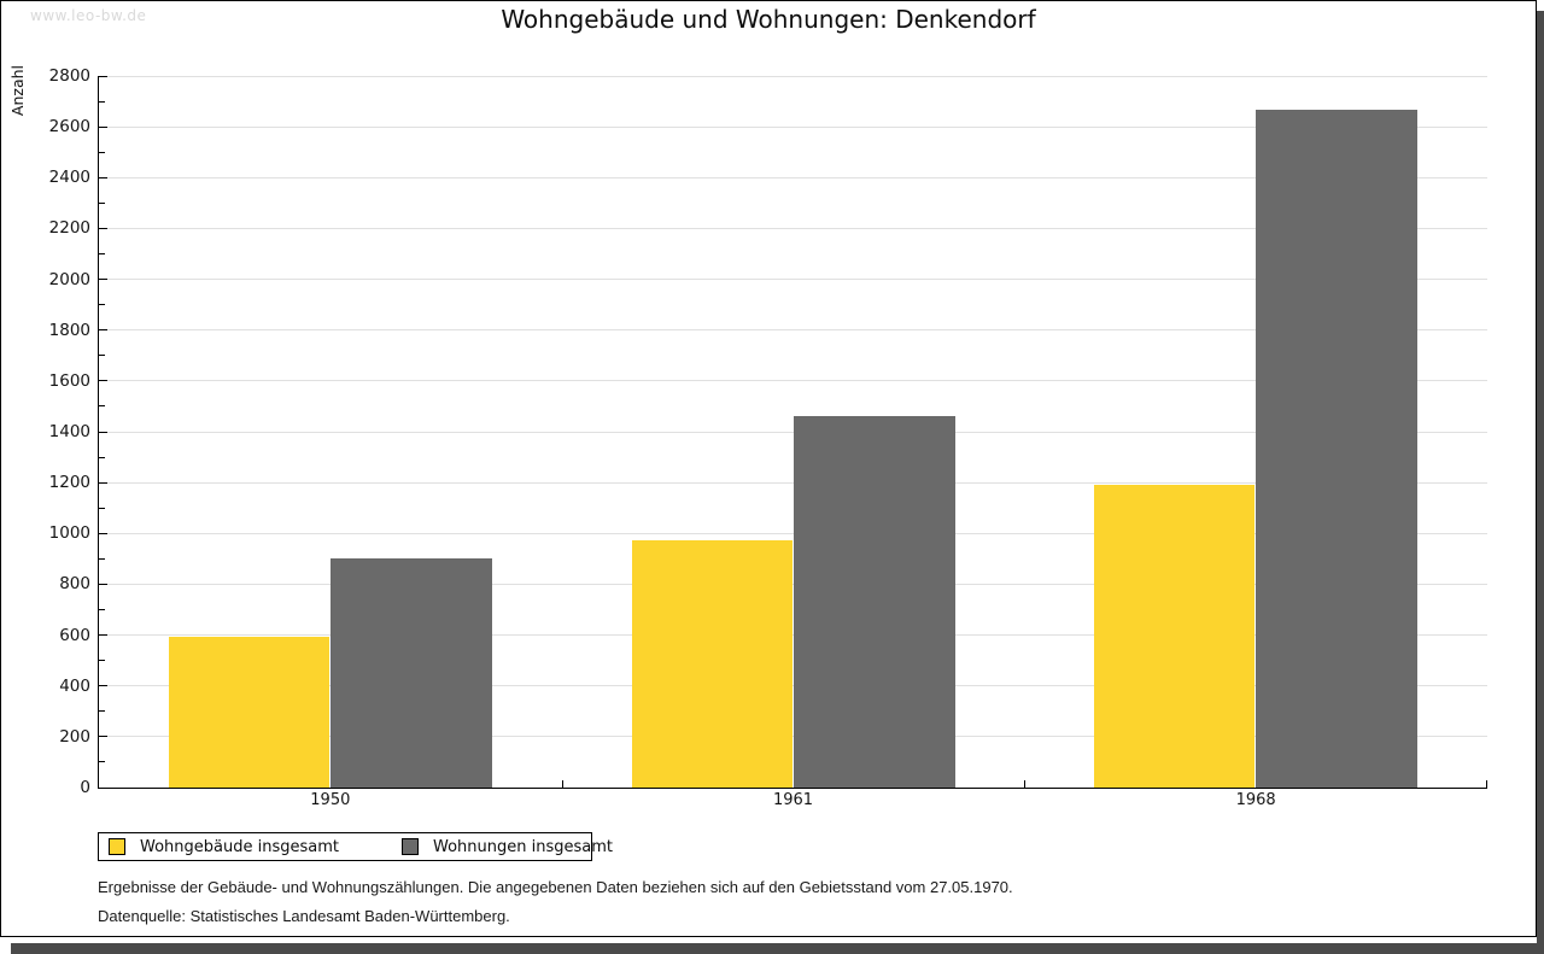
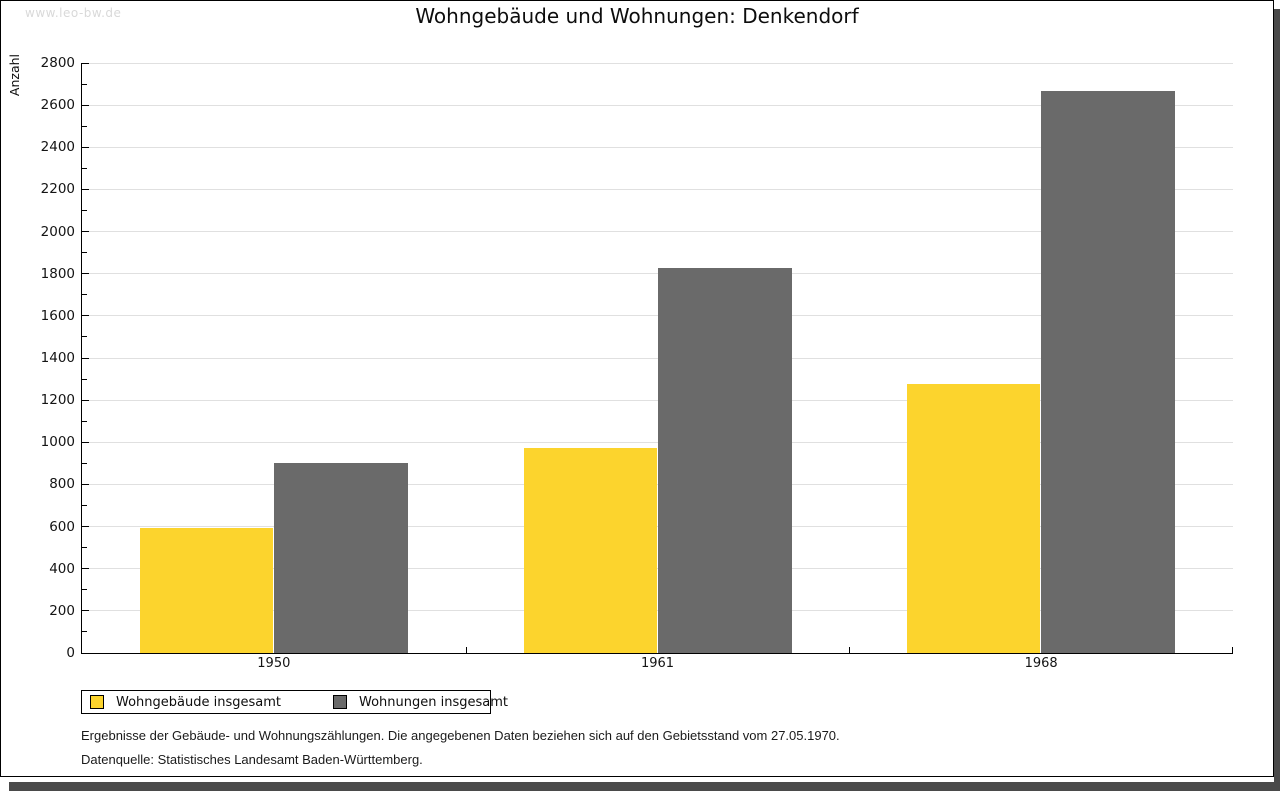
Wohnungen insgesamt/1961: 1460 -> 1820
Wohngebäude insgesamt/1968: 1190 -> 1280
